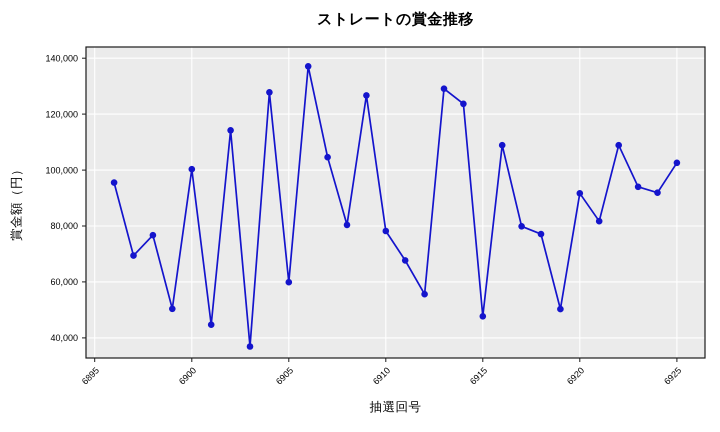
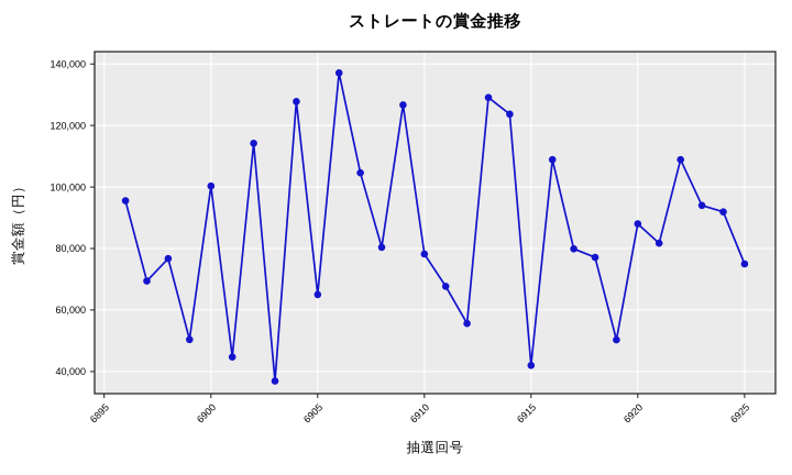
6905: 60000 -> 65000
6915: 48000 -> 42000
6920: 92000 -> 88000
6925: 103000 -> 75000
